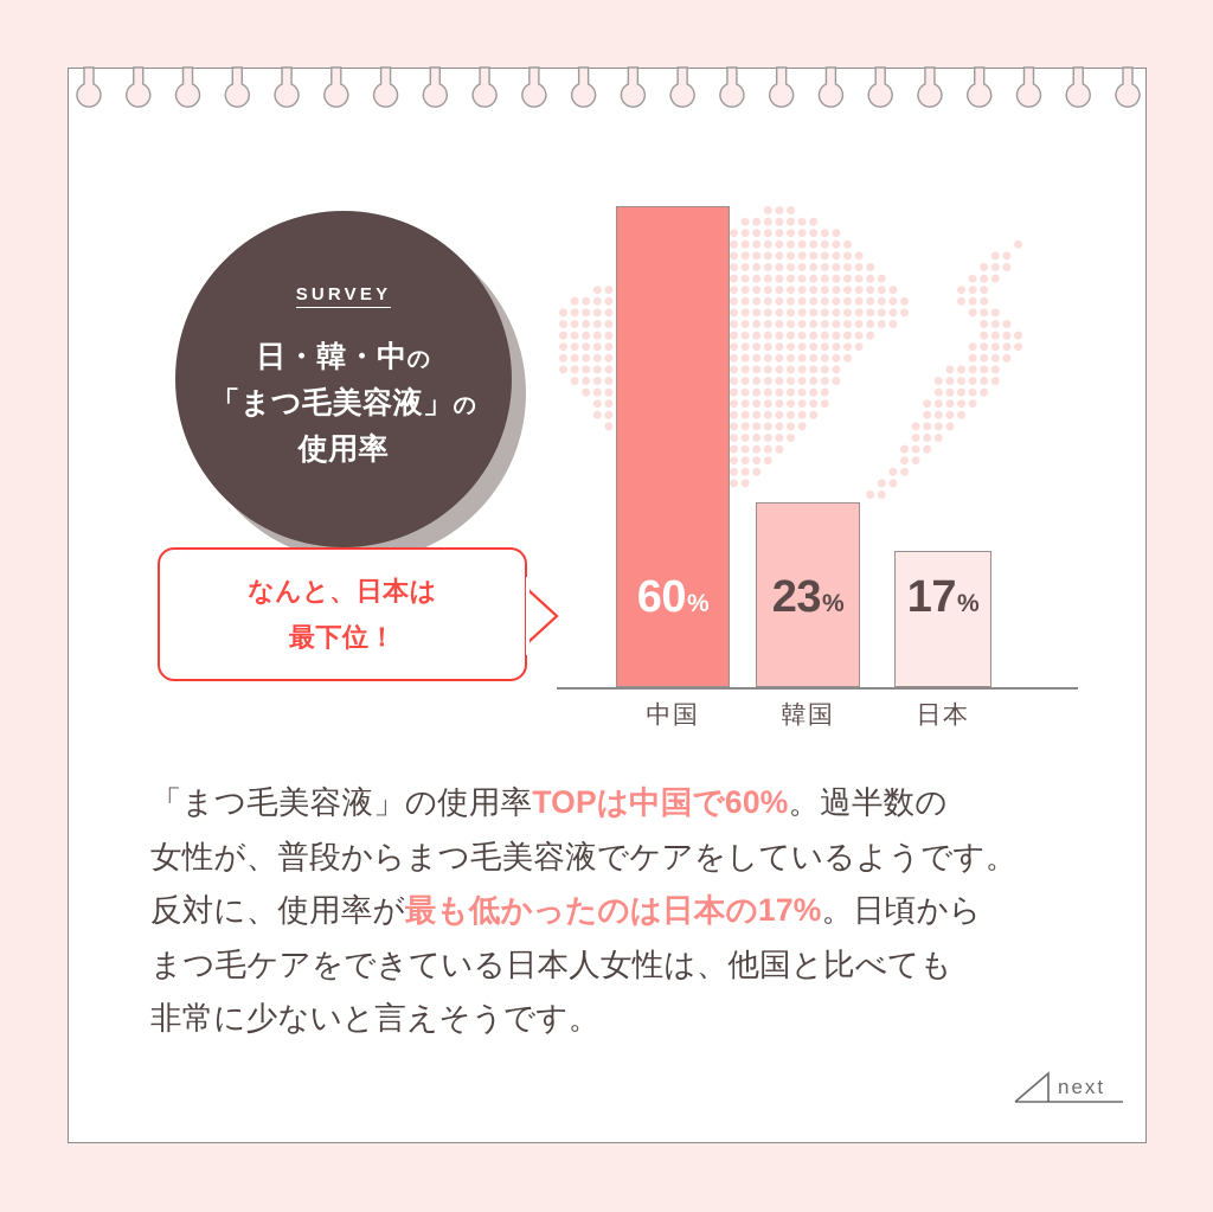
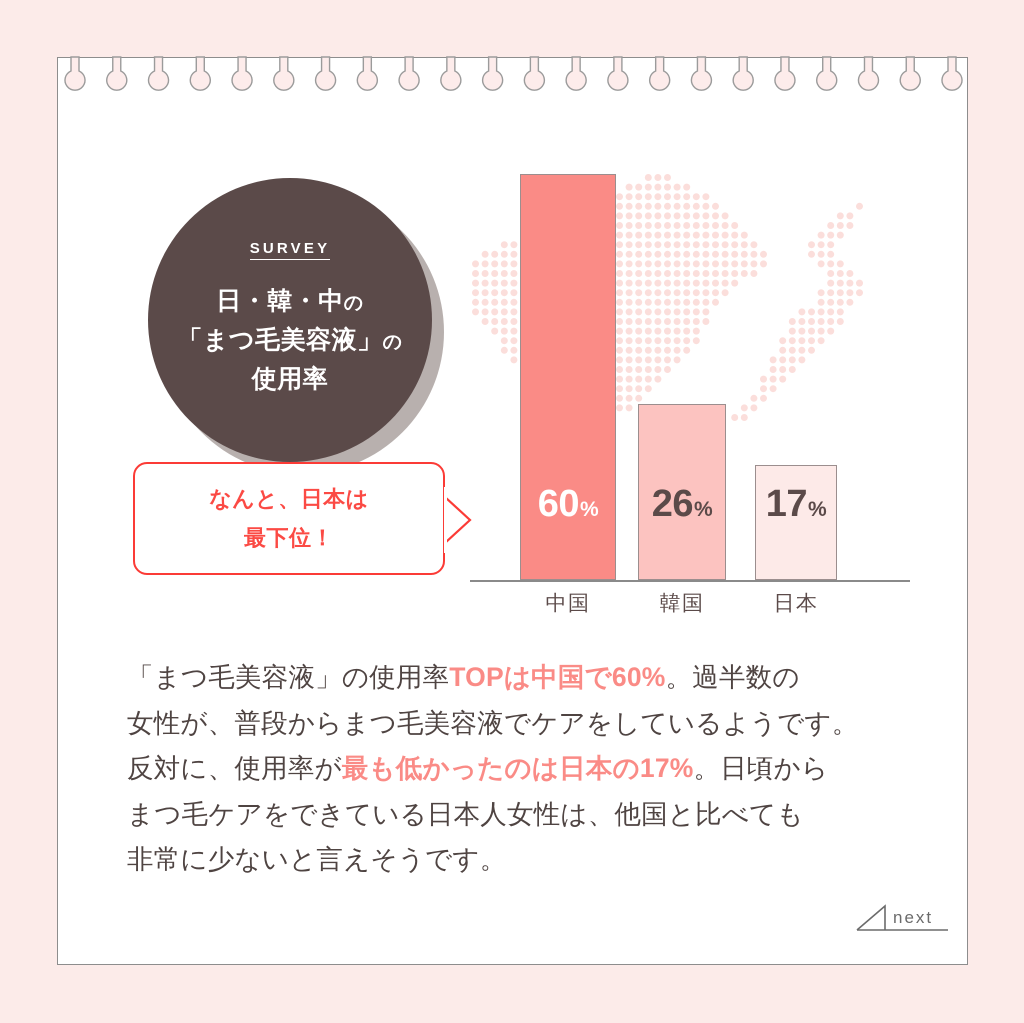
韓国: 23 -> 26
